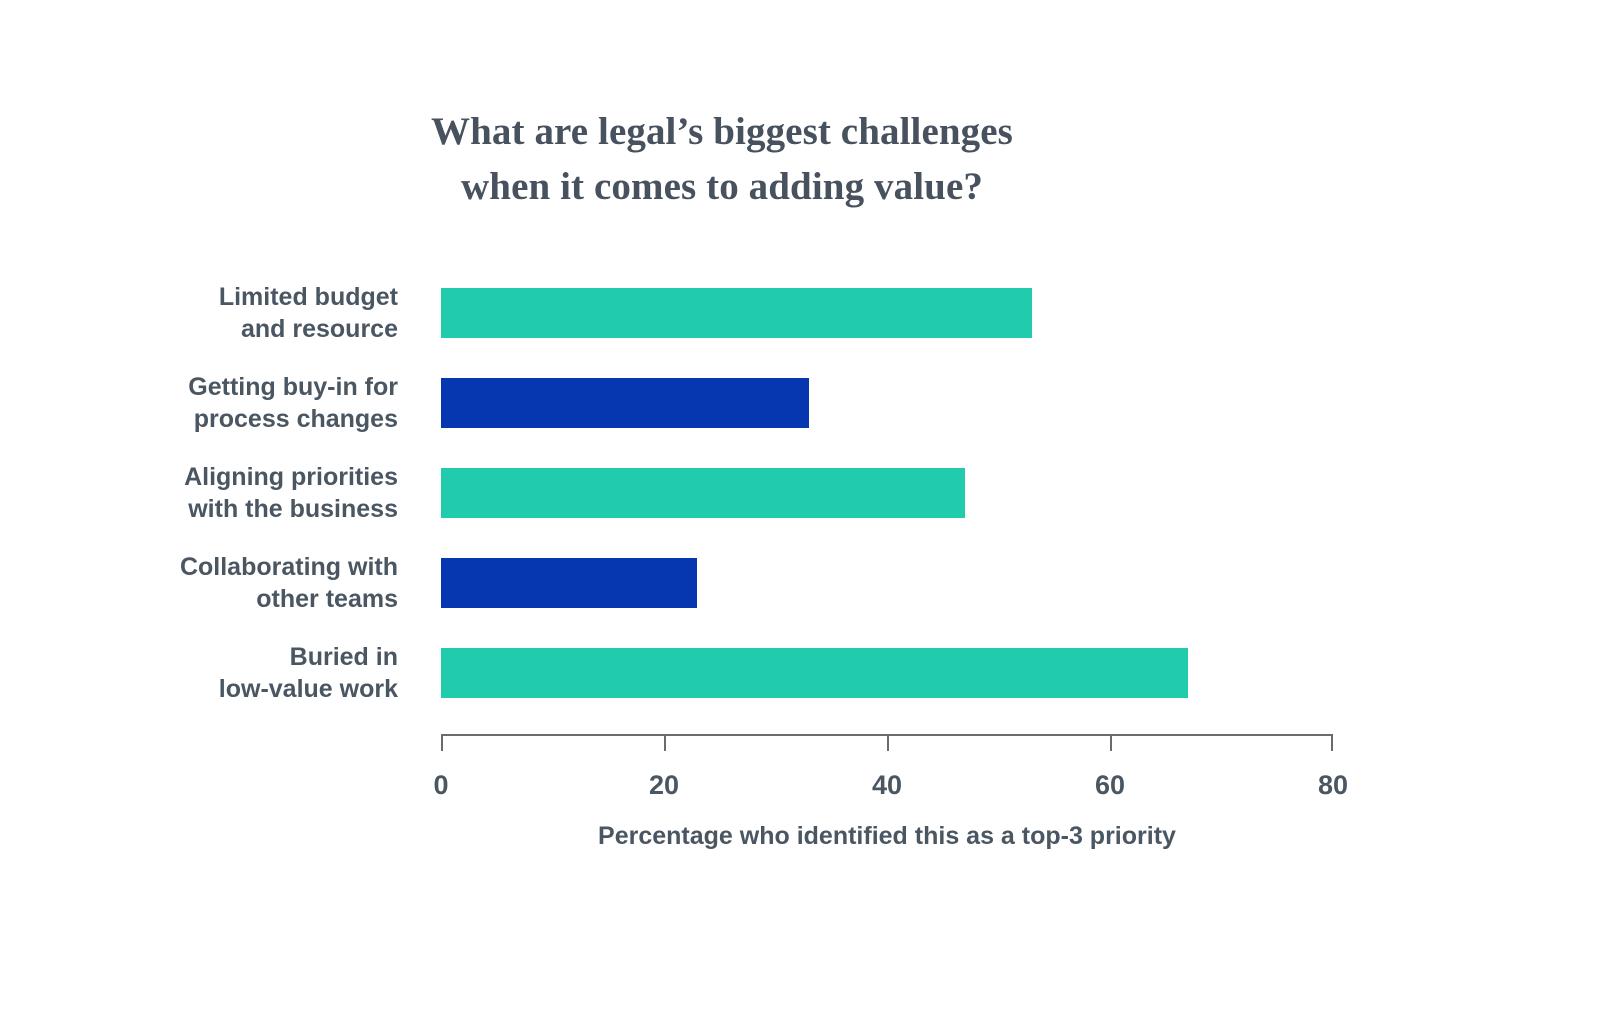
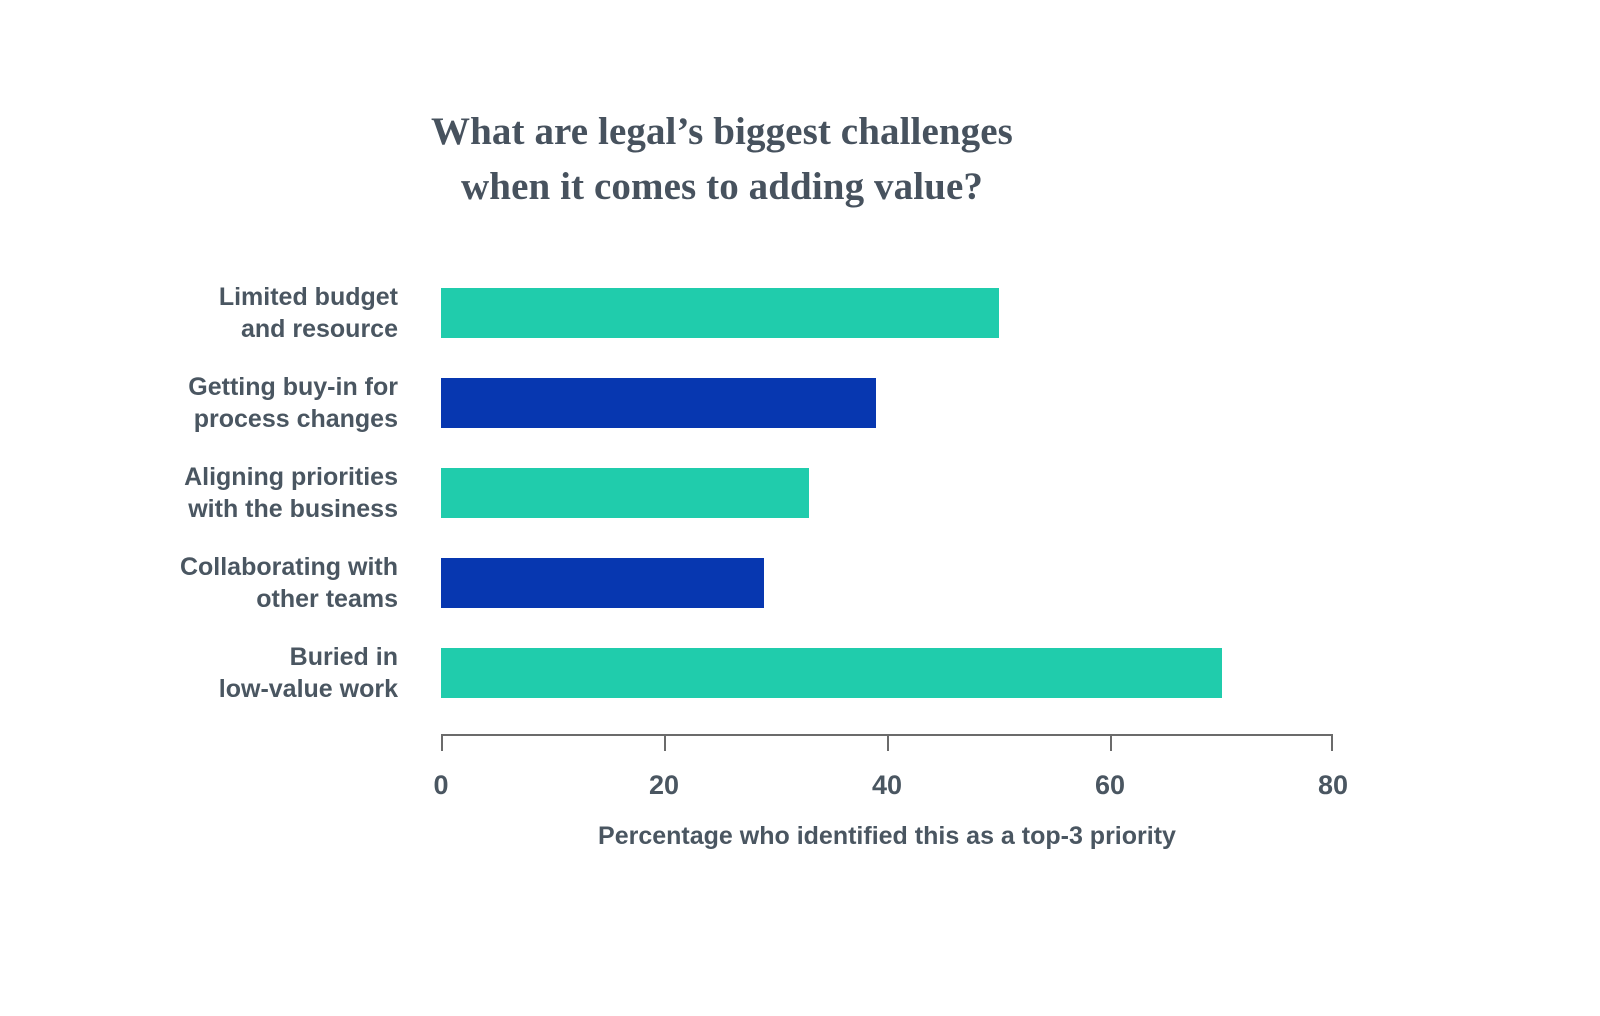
Limited budget and resource: 53 -> 50
Getting buy-in for process changes: 33 -> 39
Aligning priorities with the business: 47 -> 33
Collaborating with other teams: 23 -> 29
Buried in low-value work: 67 -> 70
